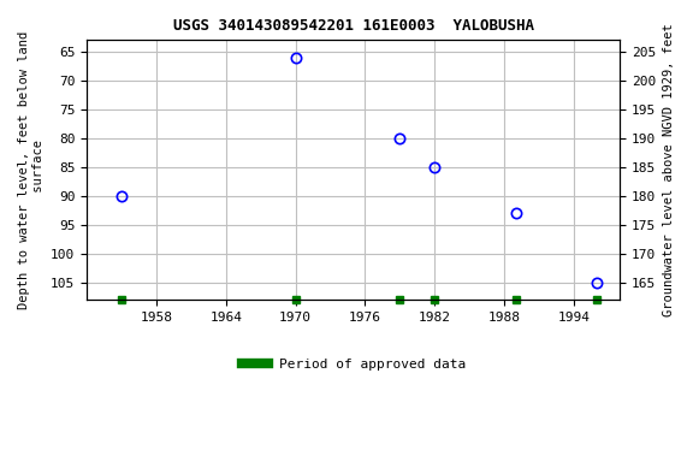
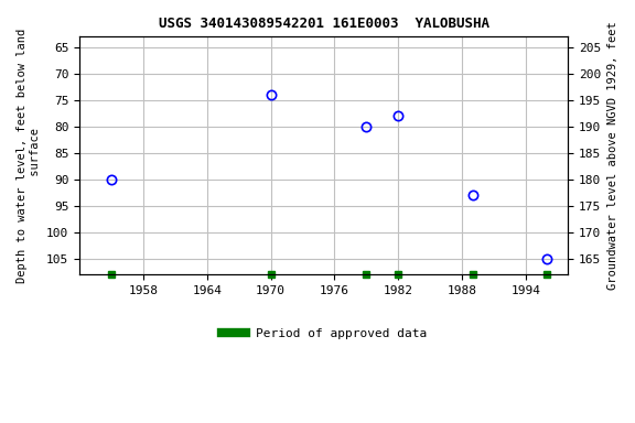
1970: 66 -> 74
1982: 85 -> 78
